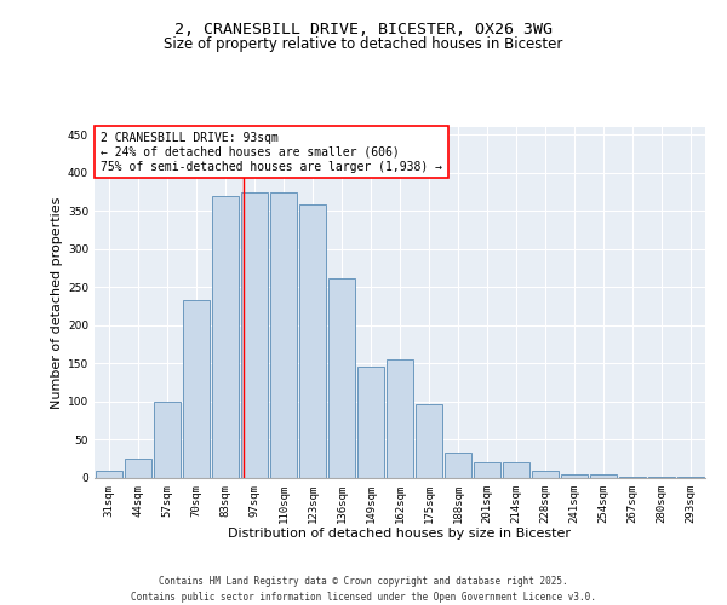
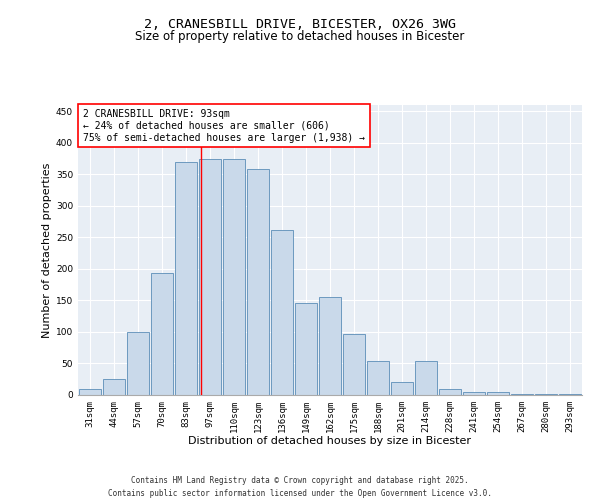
70sqm: 233 -> 194
188sqm: 33 -> 54
214sqm: 20 -> 54
